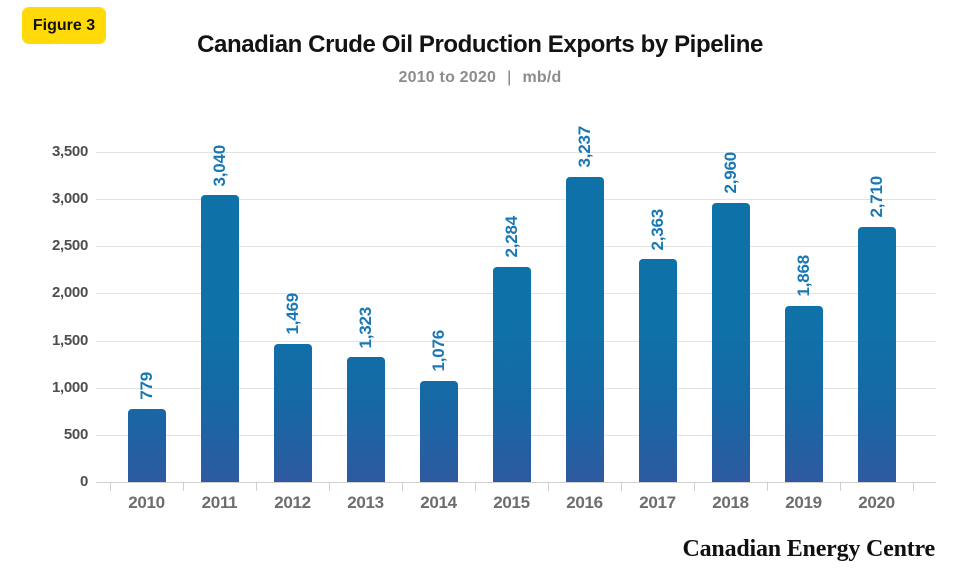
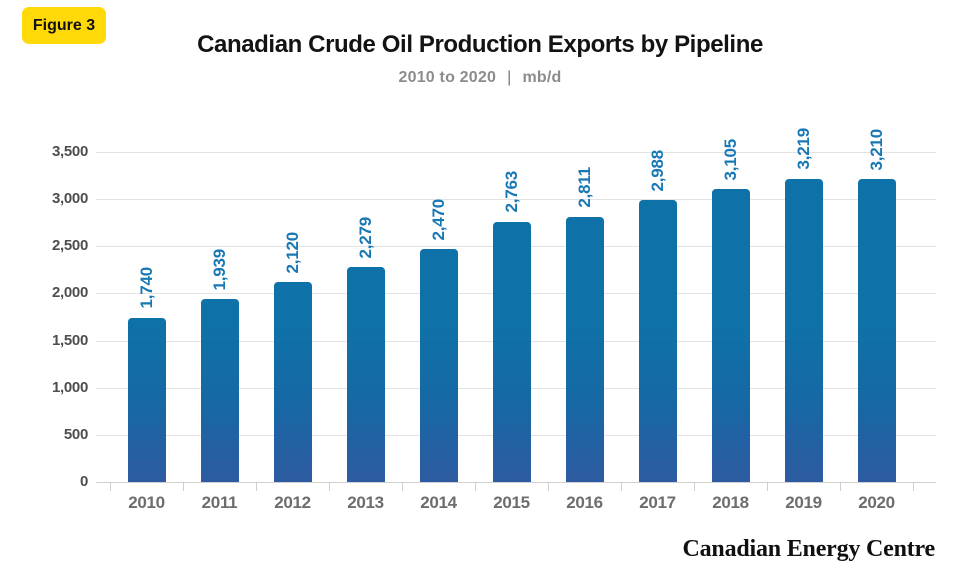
2010: 779 -> 1,740
2011: 3,040 -> 1,939
2012: 1,469 -> 2,120
2013: 1,323 -> 2,279
2014: 1,076 -> 2,470
2015: 2,284 -> 2,763
2016: 3,237 -> 2,811
2017: 2,363 -> 2,988
2018: 2,960 -> 3,105
2019: 1,868 -> 3,219
2020: 2,710 -> 3,210
